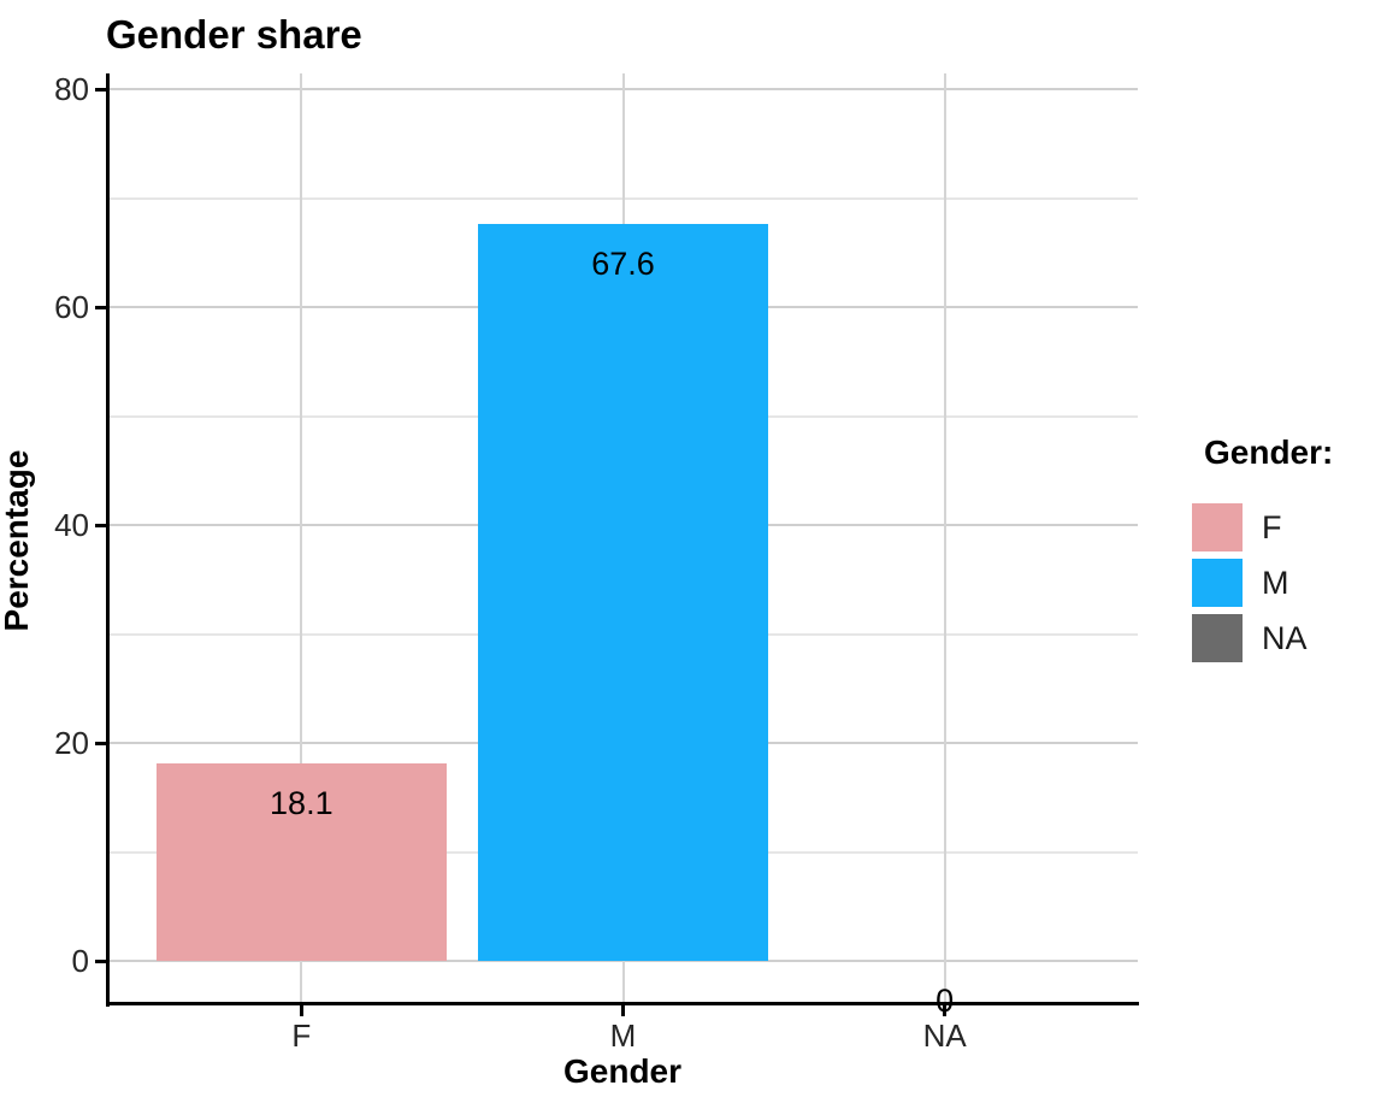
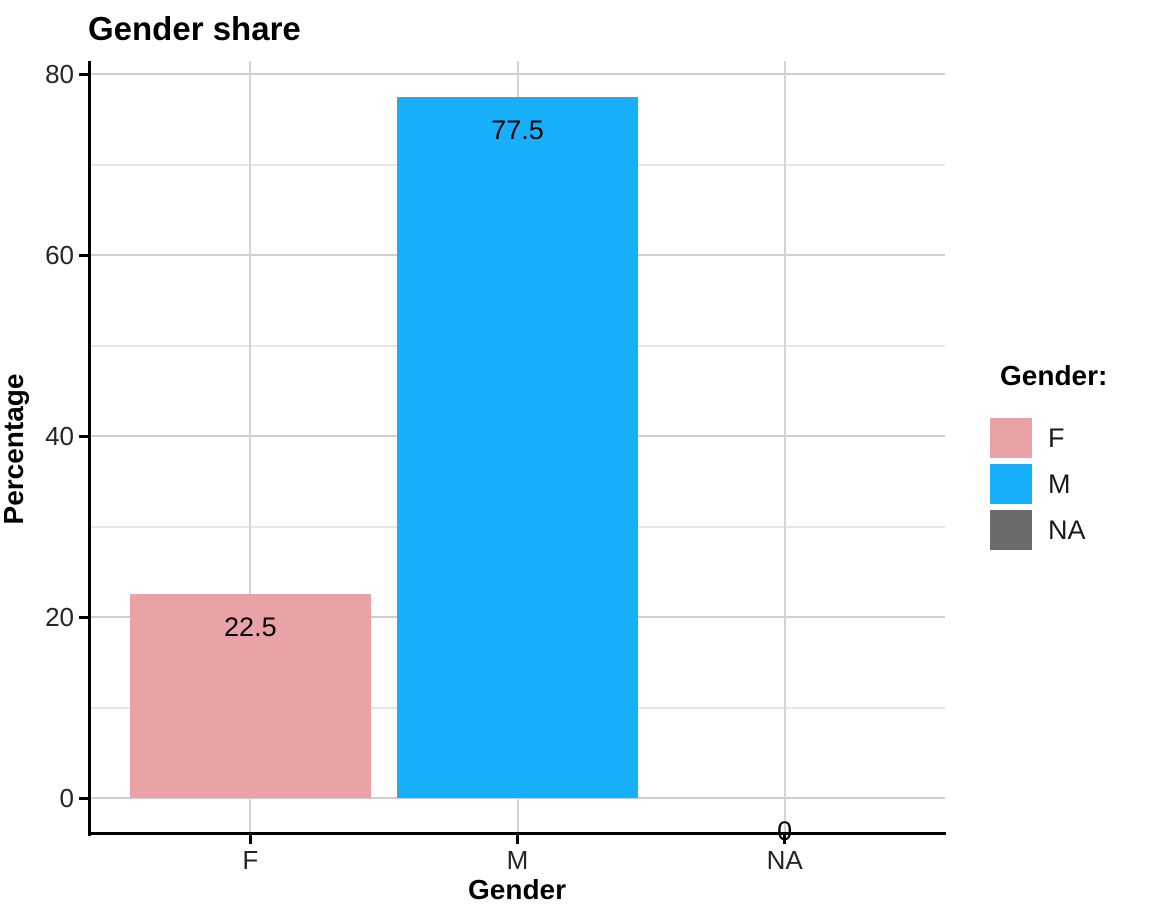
F: 18.1 -> 22.5
M: 67.6 -> 77.5
